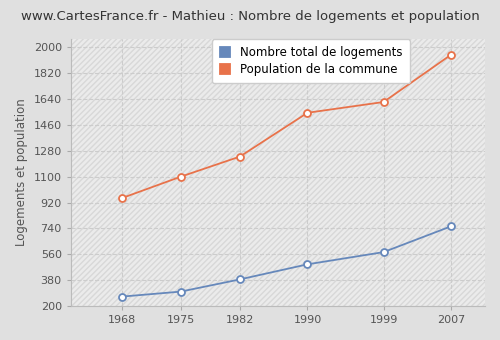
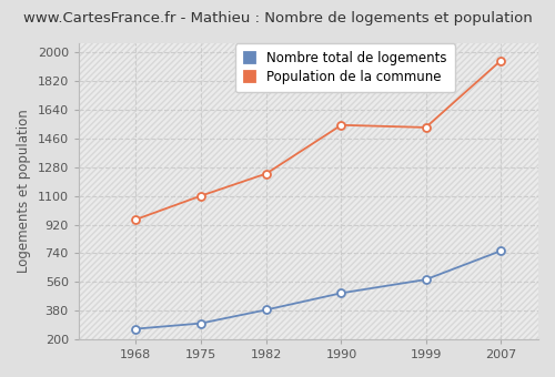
Population de la commune/1999: 1620 -> 1530
